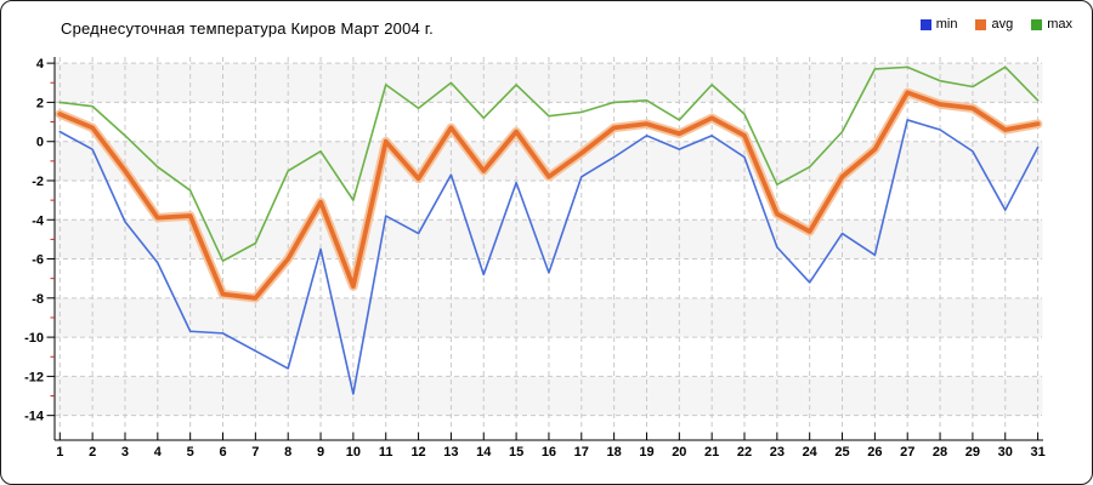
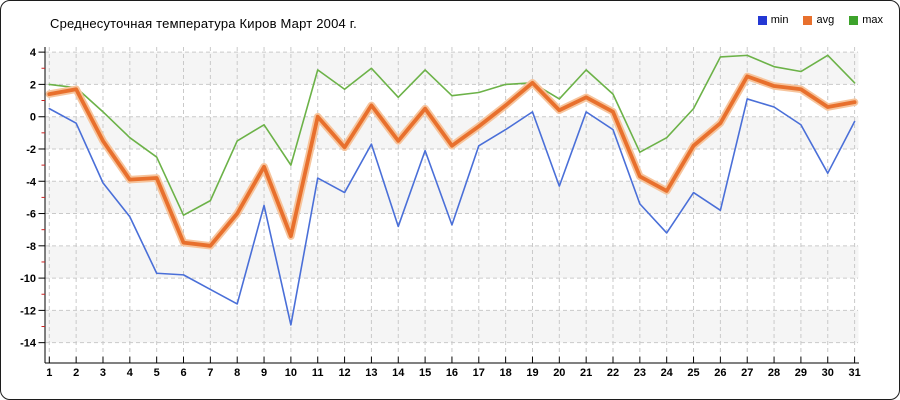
avg/2: 0.7 -> 1.7
avg/19: 0.9 -> 2.1
min/20: -0.4 -> -4.3
